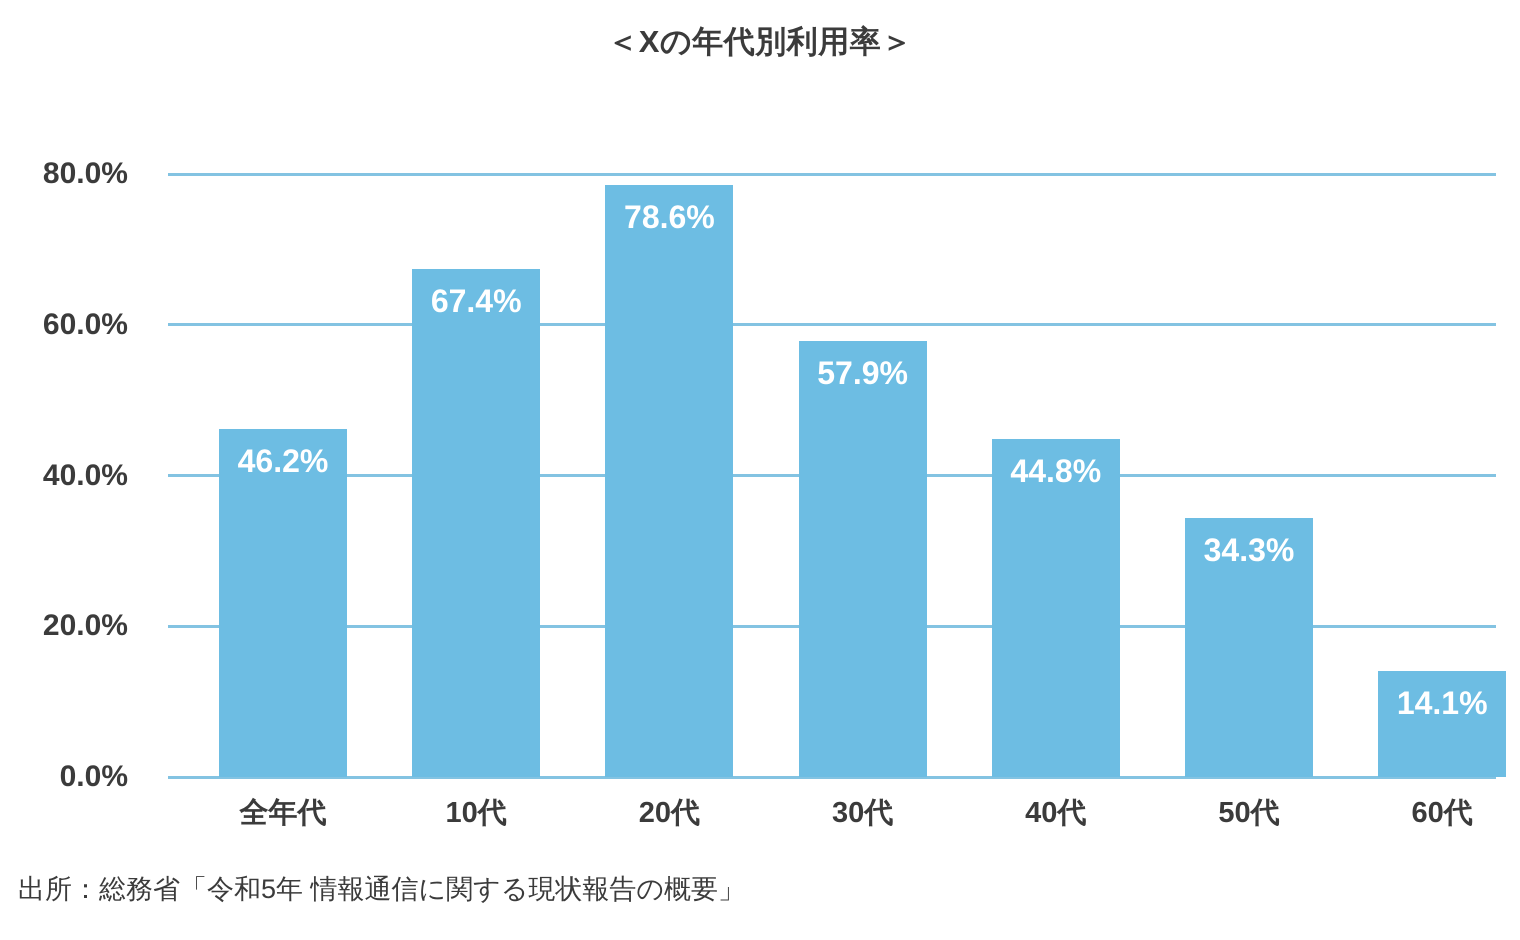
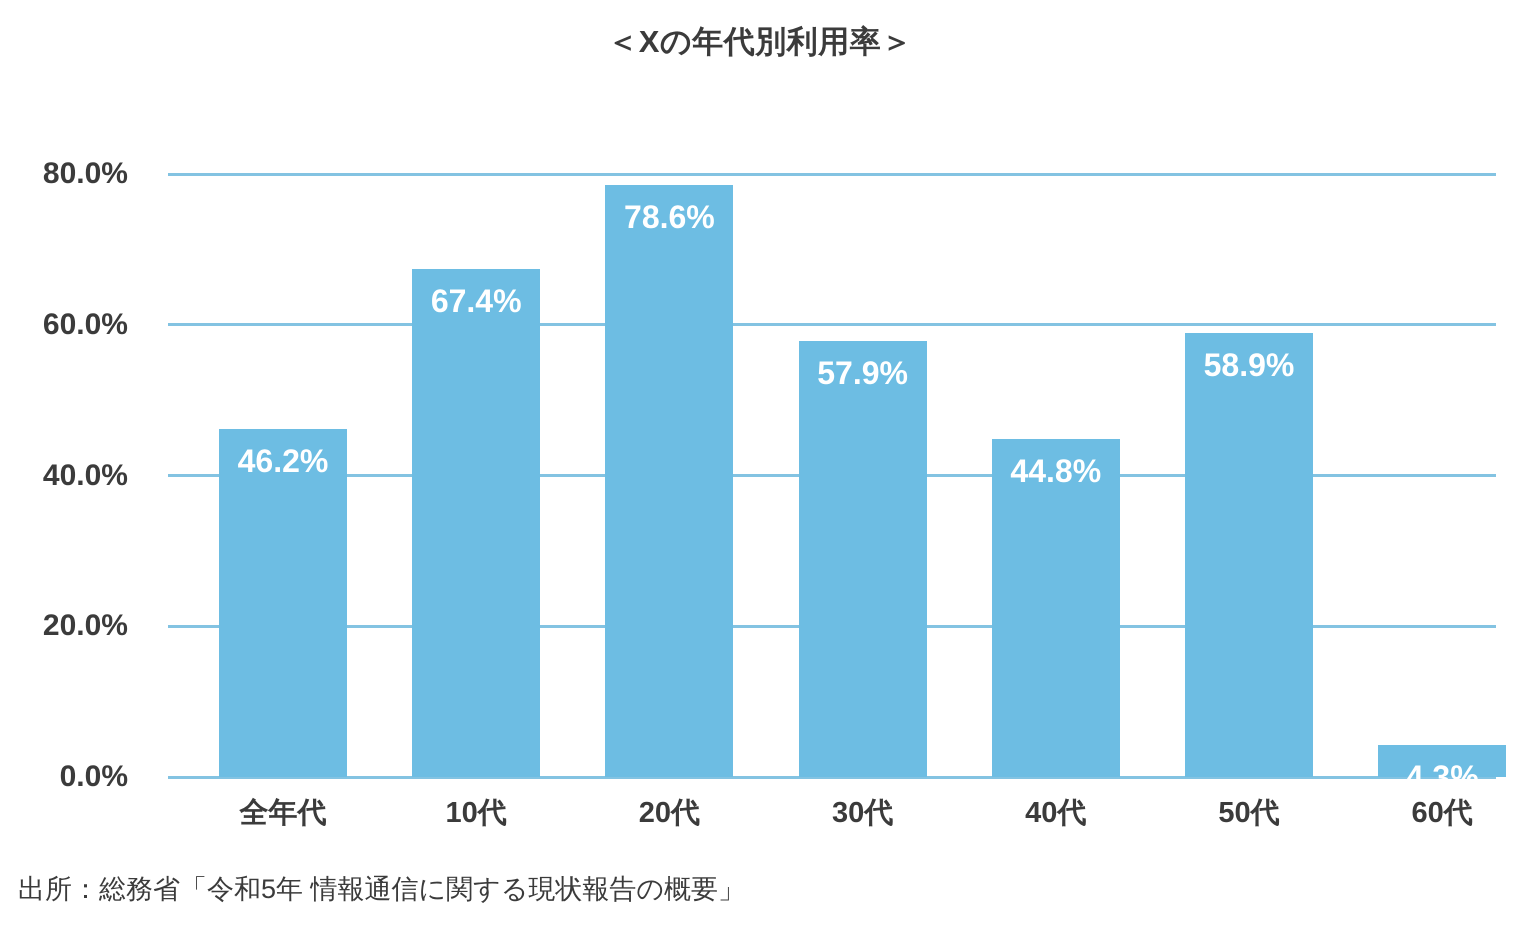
50代: 34.3% -> 58.9%
60代: 14.1% -> 4.3%
